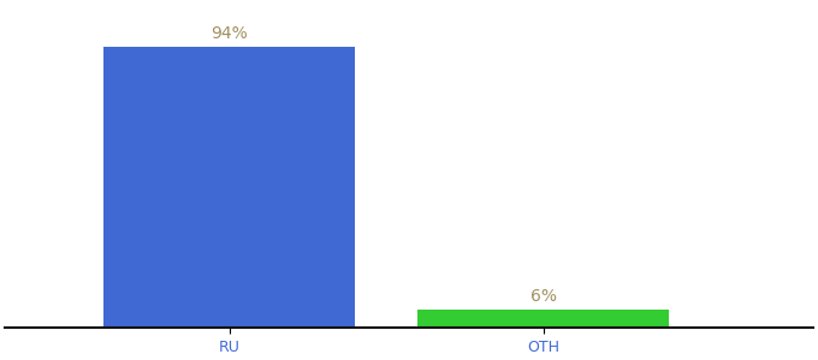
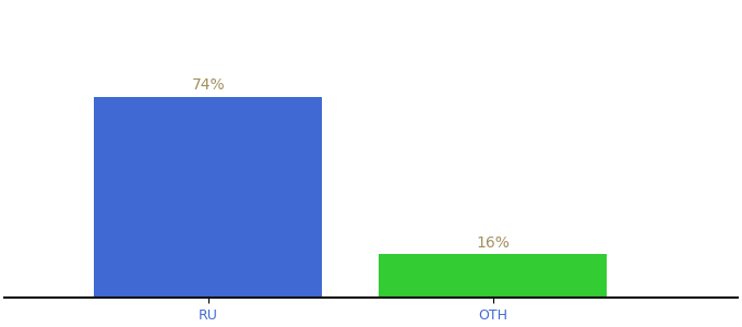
RU: 94% -> 74%
OTH: 6% -> 16%
